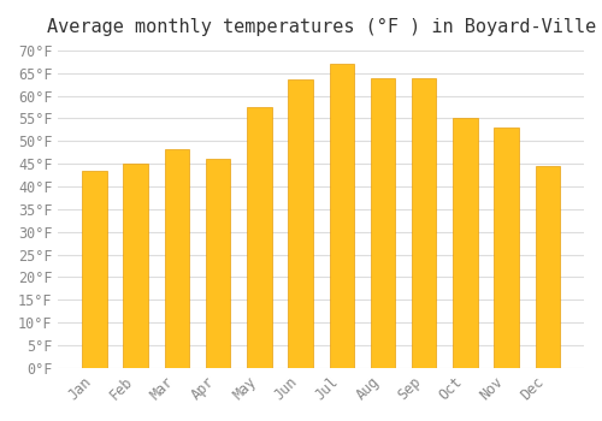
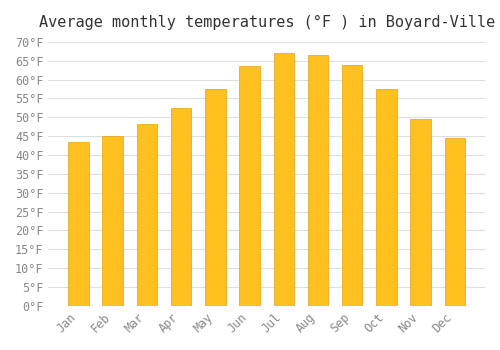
Apr: 46.0°F -> 52.5°F
Aug: 64.0°F -> 66.5°F
Oct: 55.0°F -> 57.5°F
Nov: 53.0°F -> 49.5°F
